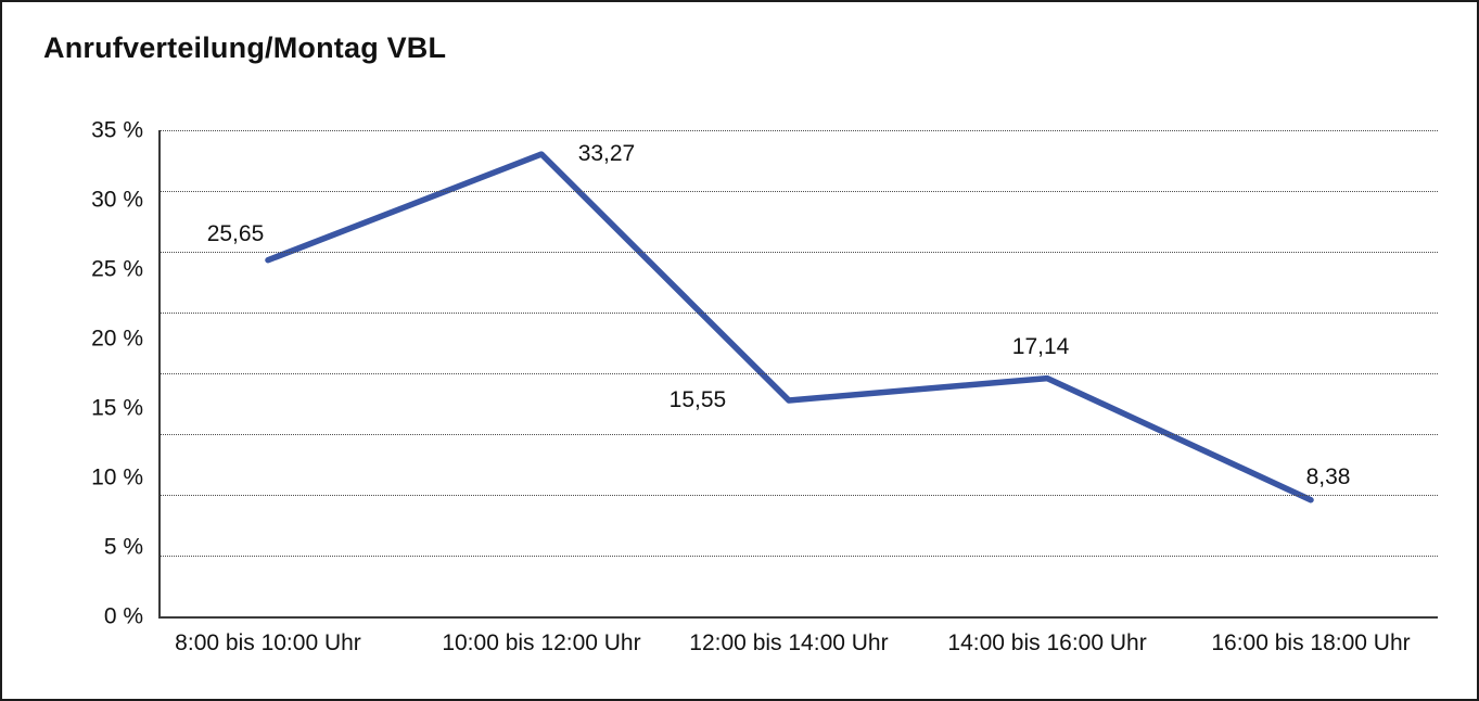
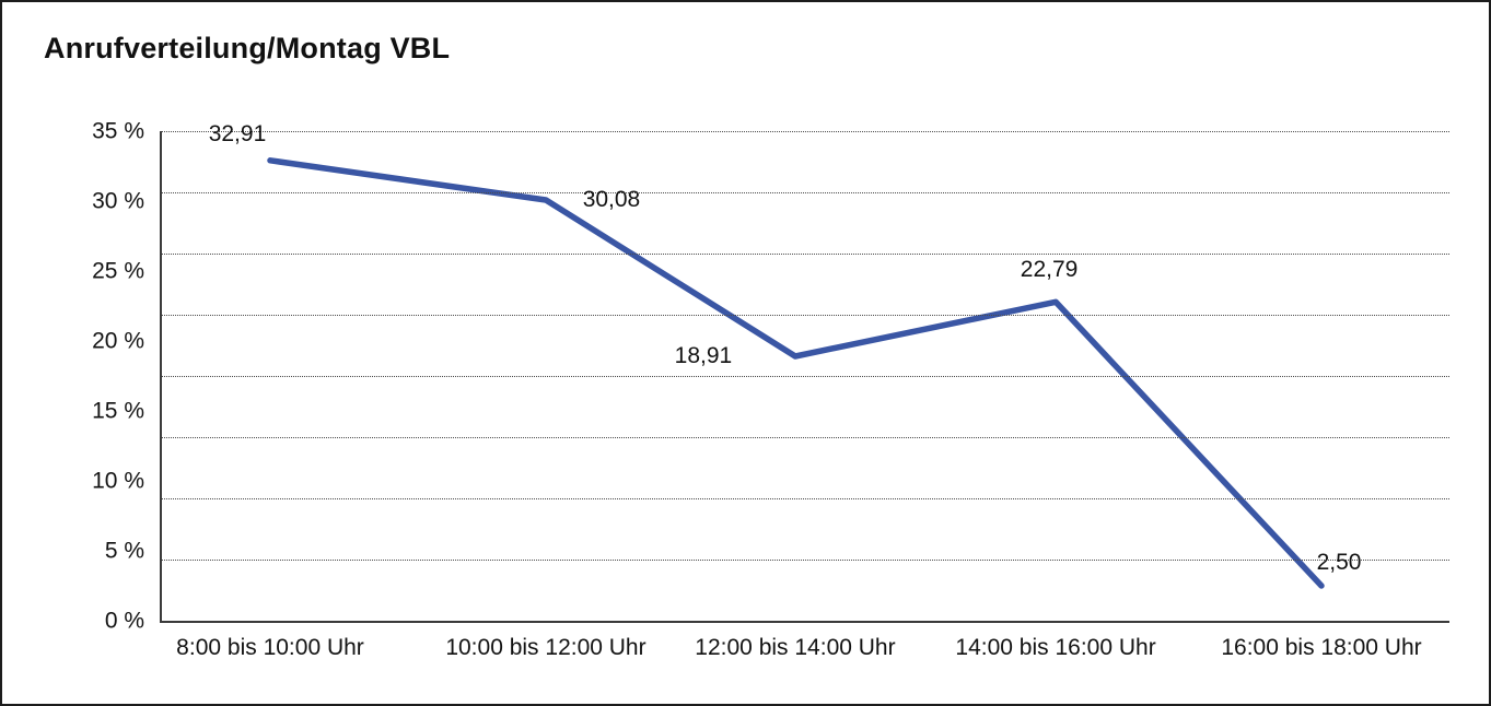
8:00 bis 10:00 Uhr: 25,65 -> 32,91
10:00 bis 12:00 Uhr: 33,27 -> 30,08
12:00 bis 14:00 Uhr: 15,55 -> 18,91
14:00 bis 16:00 Uhr: 17,14 -> 22,79
16:00 bis 18:00 Uhr: 8,38 -> 2,50
